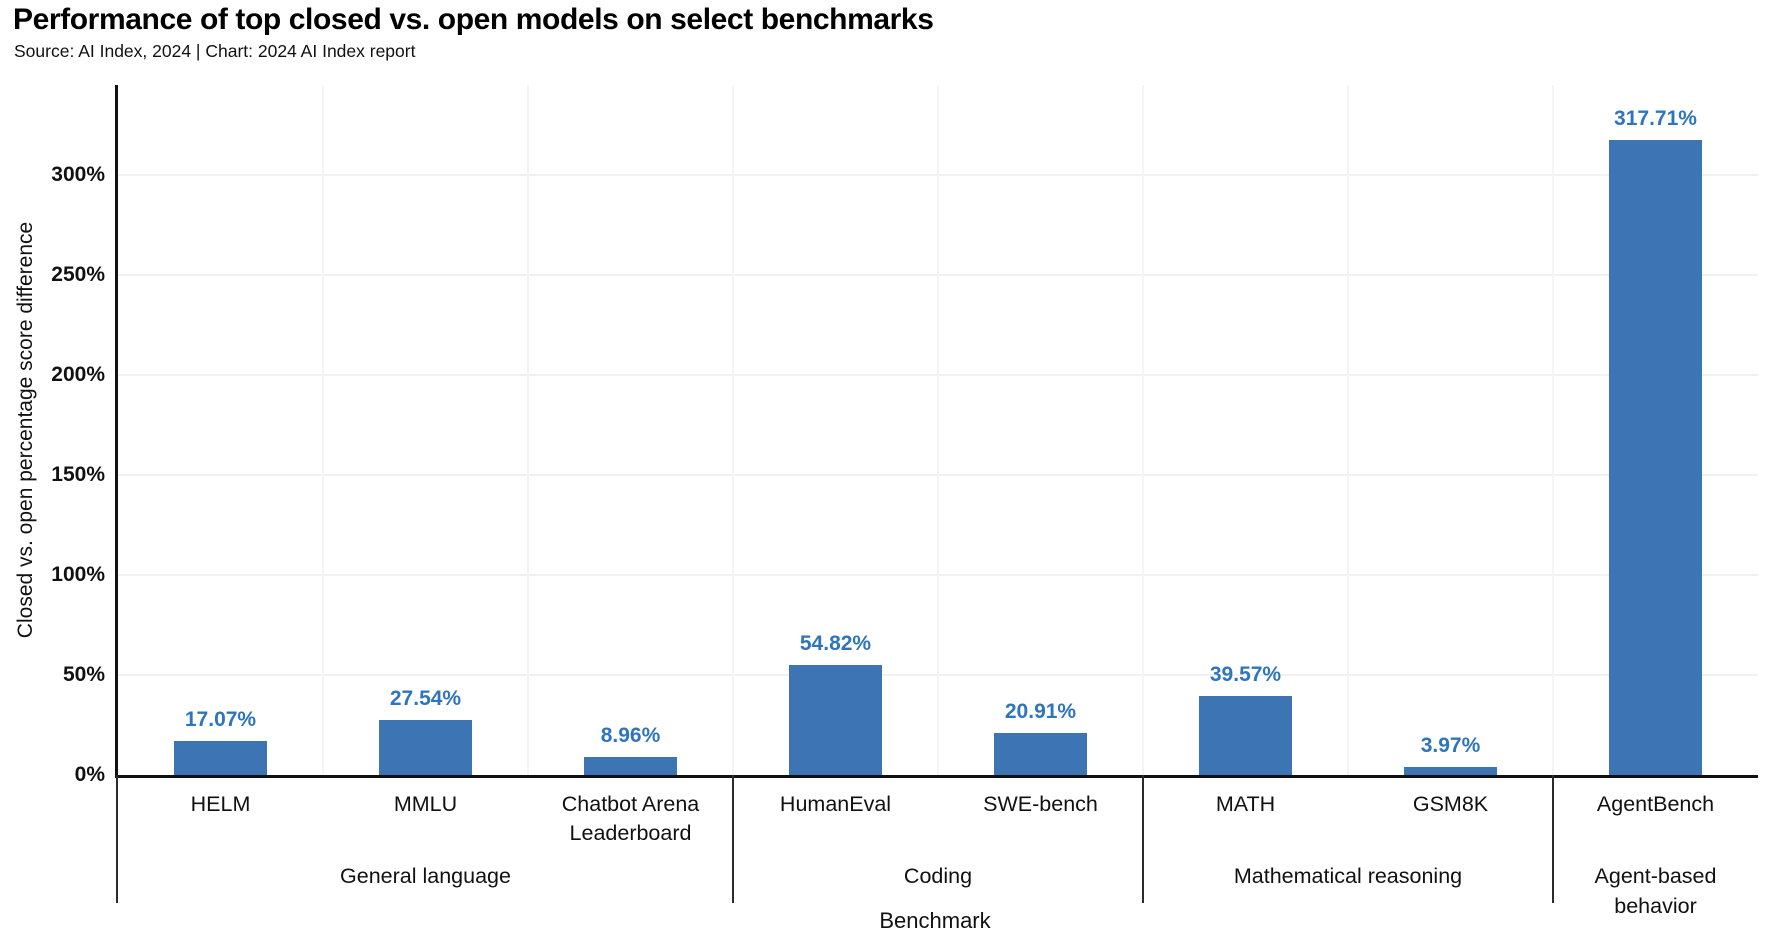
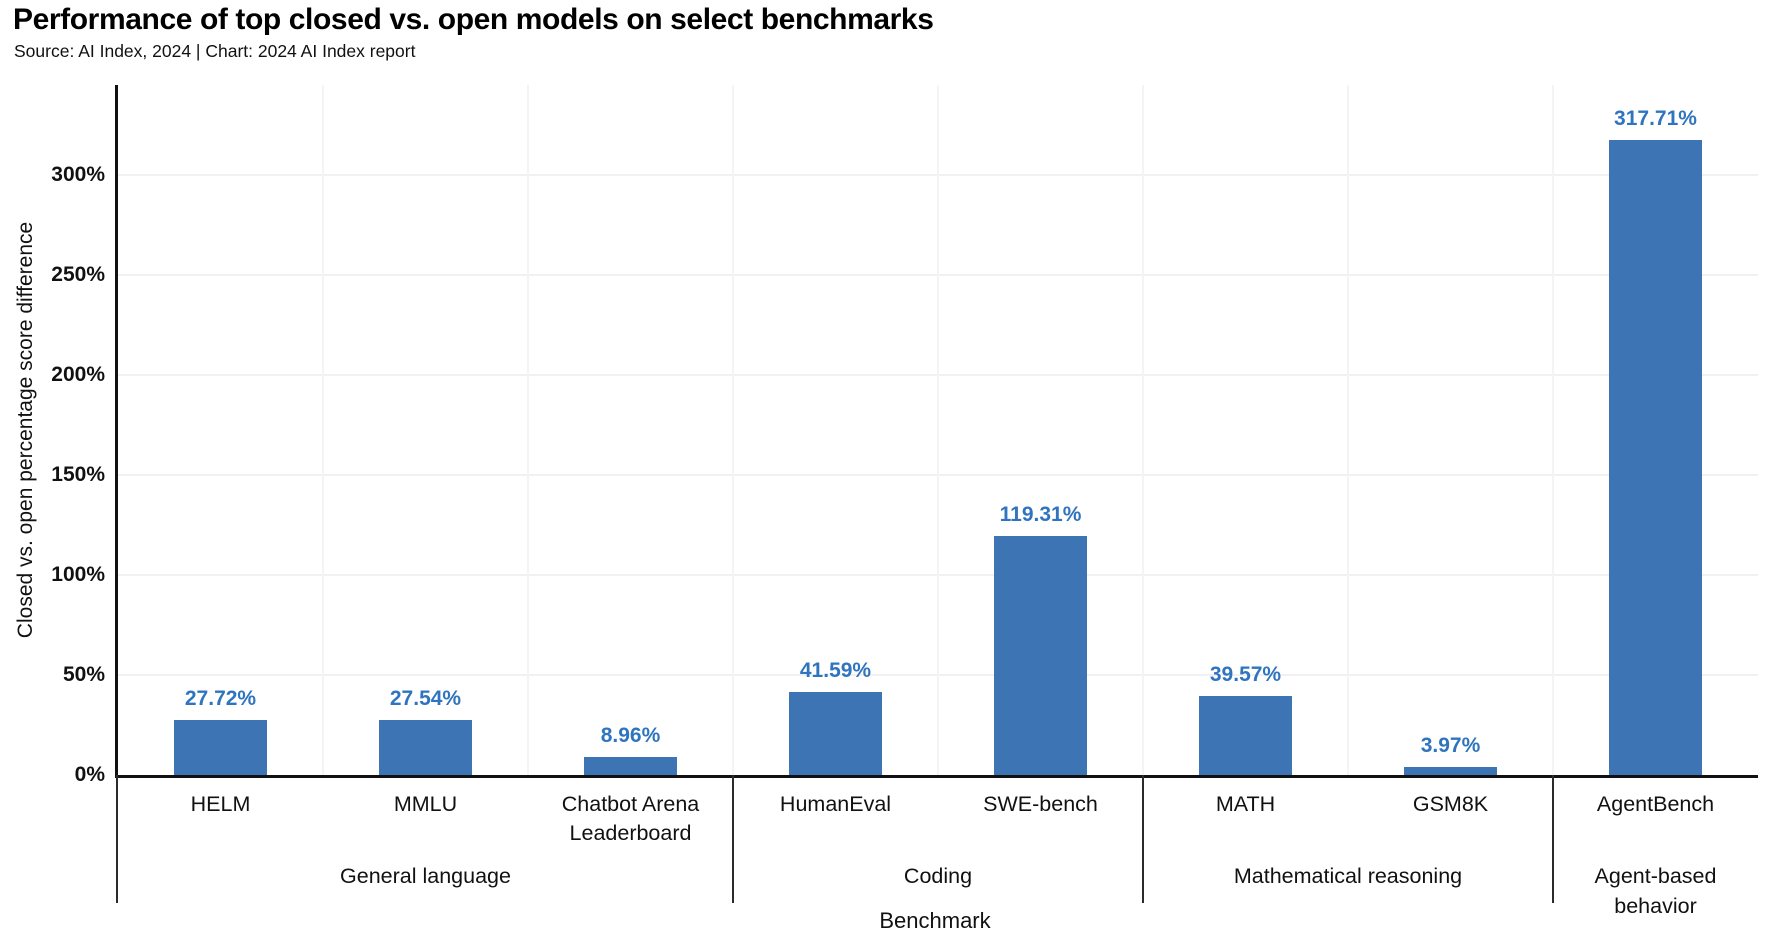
HELM: 17.07% -> 27.72%
HumanEval: 54.82% -> 41.59%
SWE-bench: 20.91% -> 119.31%
